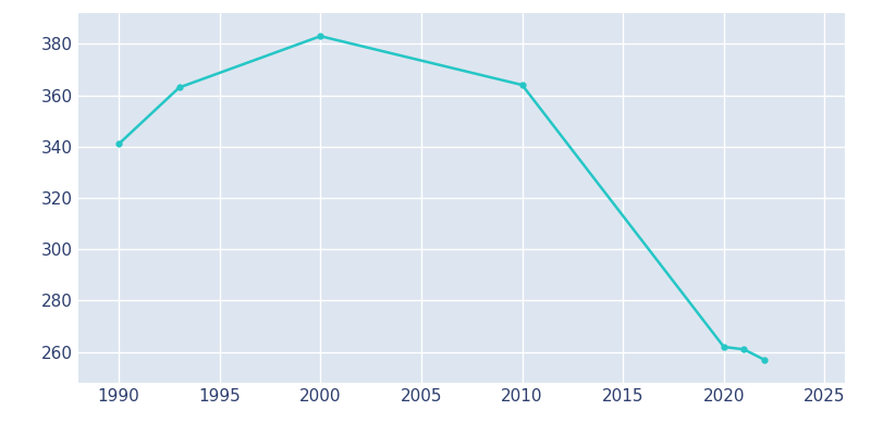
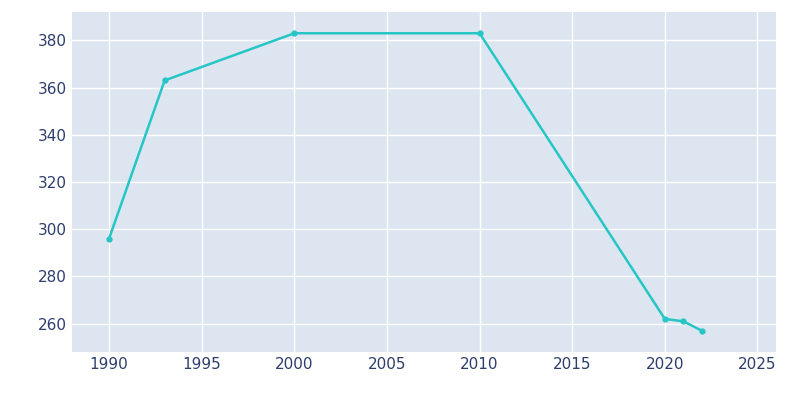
1990: 341 -> 296
2010: 364 -> 383
